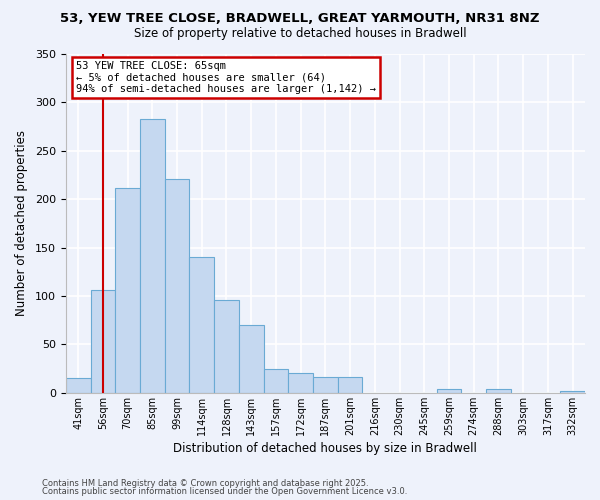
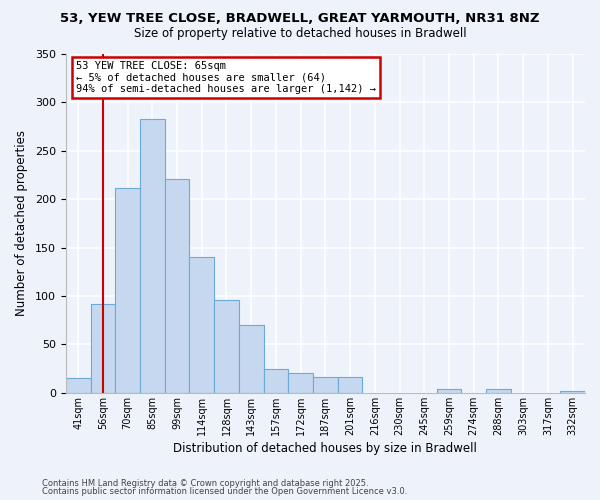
56sqm: 106 -> 92
